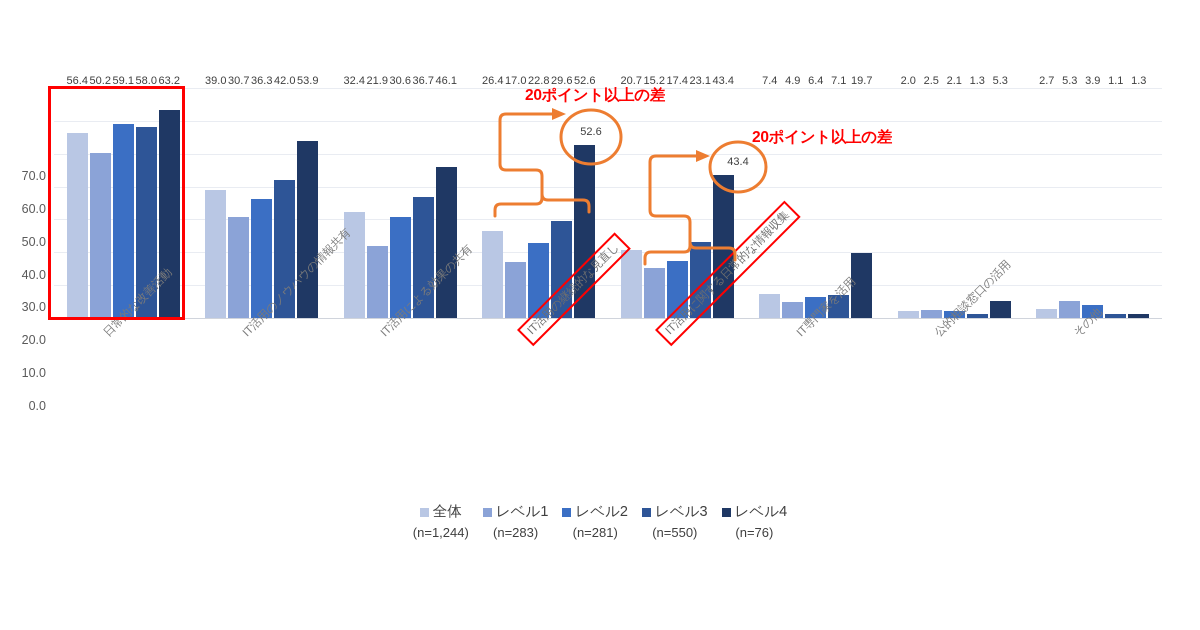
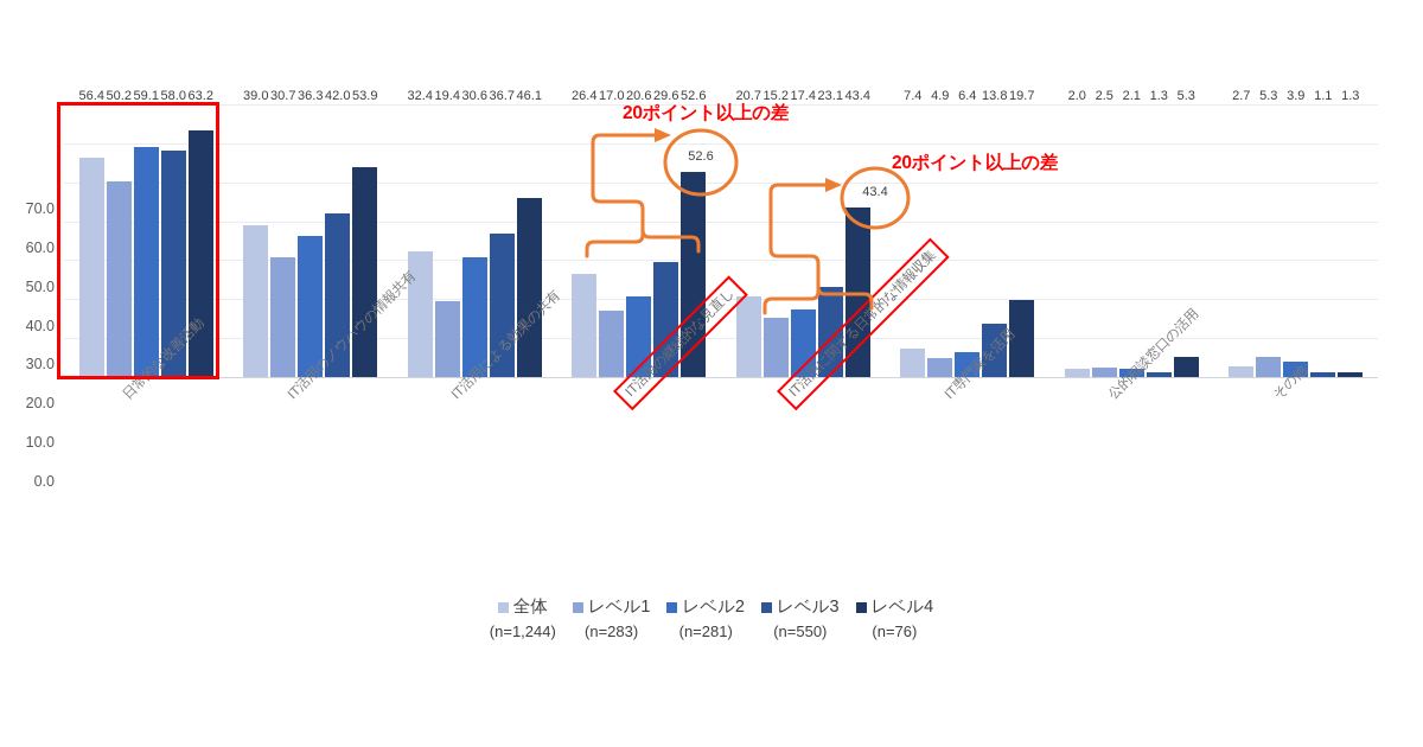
レベル1/IT活用による効果の共有: 21.9 -> 19.4
レベル2/IT活用の継続的な見直し: 22.8 -> 20.6
レベル3/IT専門家を活用: 7.1 -> 13.8
